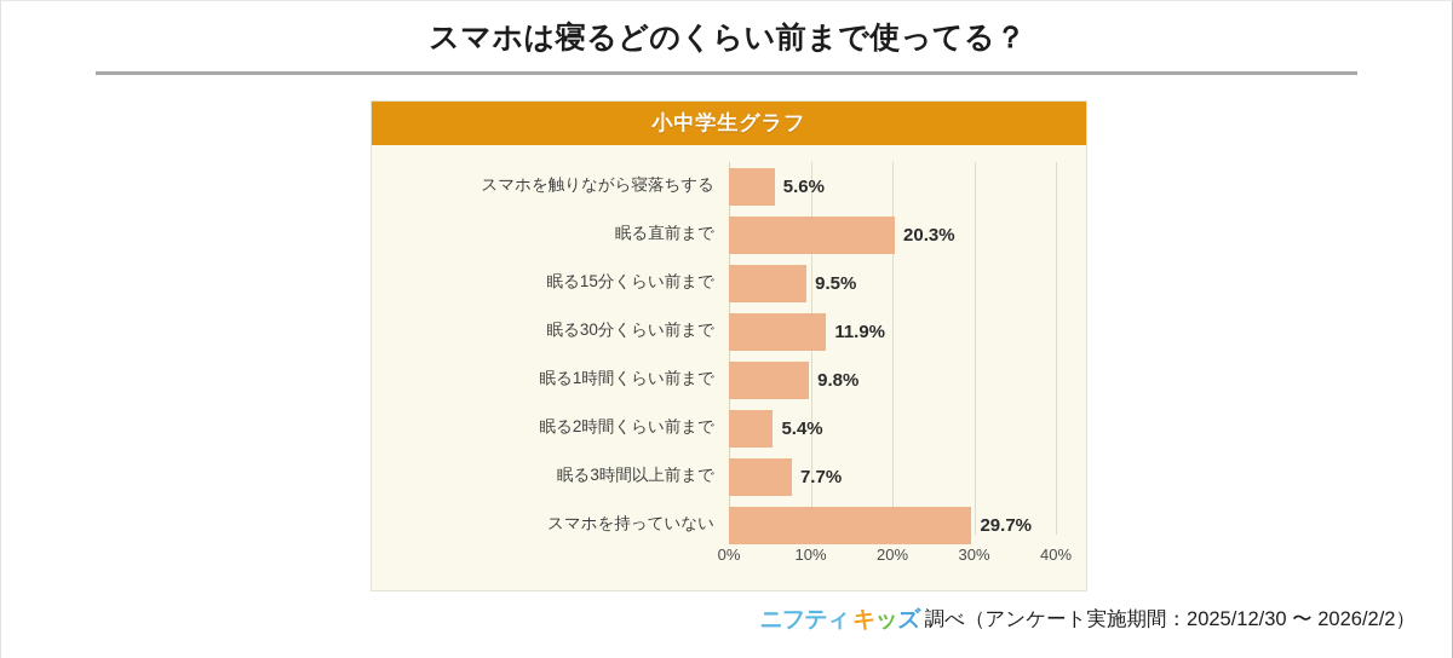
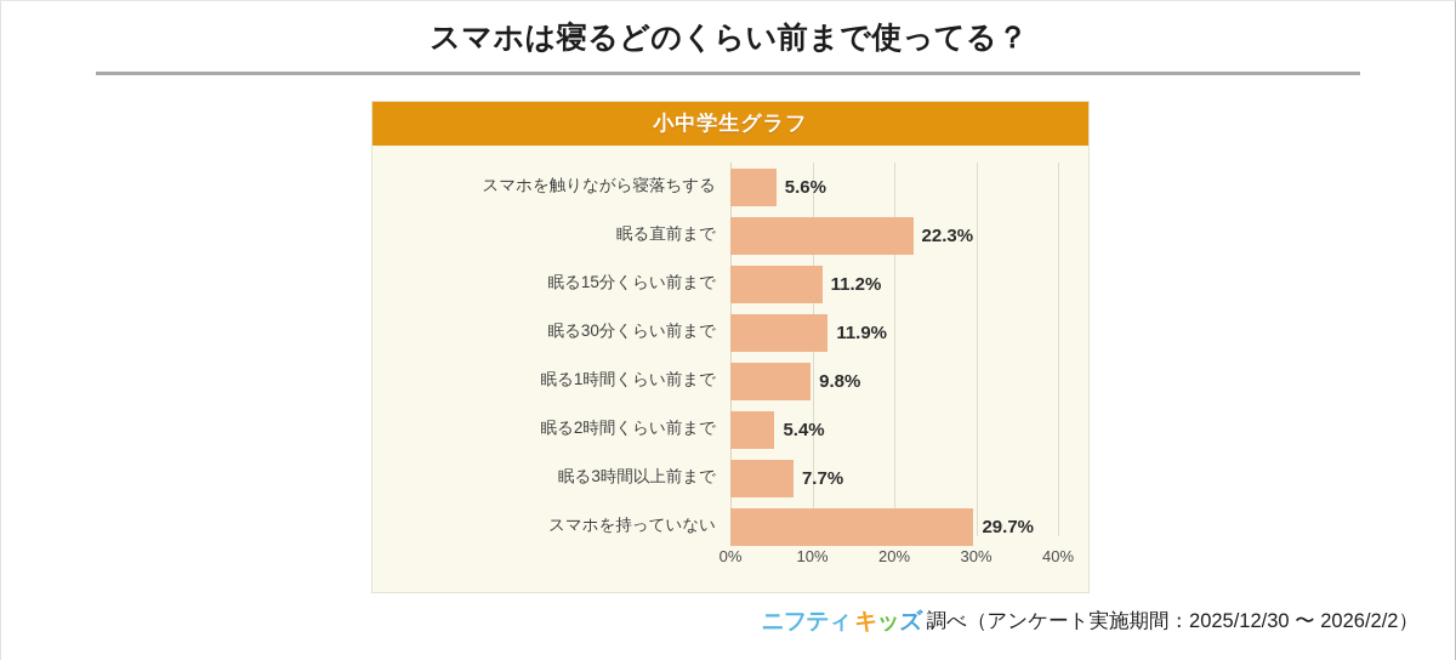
眠る直前まで: 20.3% -> 22.3%
眠る15分くらい前まで: 9.5% -> 11.2%
